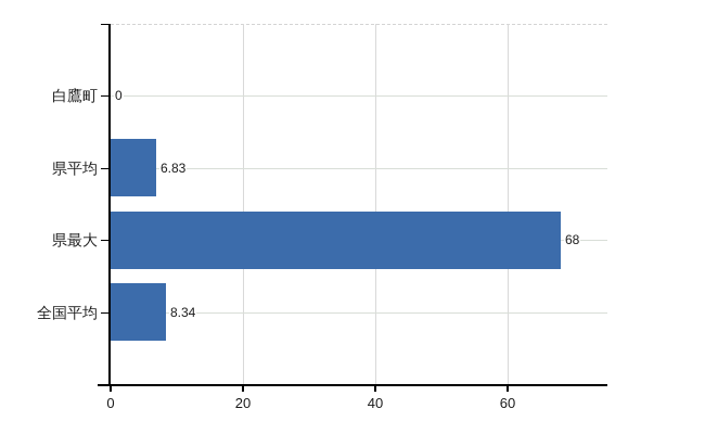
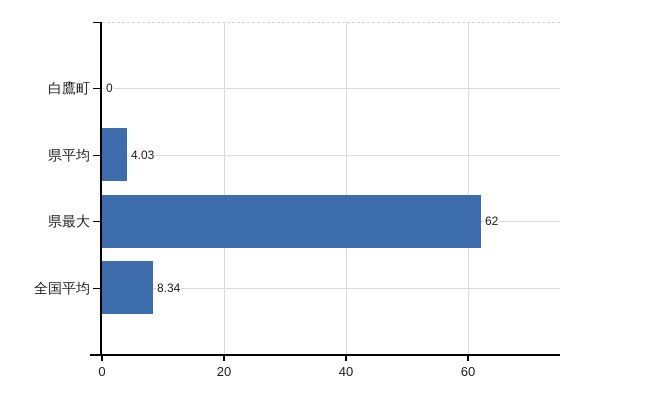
県平均: 6.83 -> 4.03
県最大: 68 -> 62
